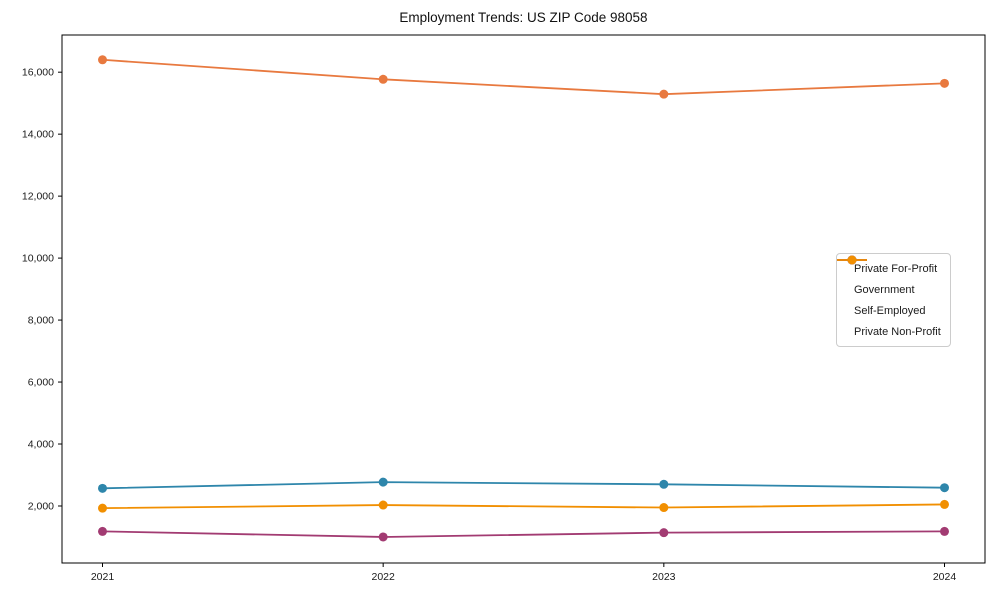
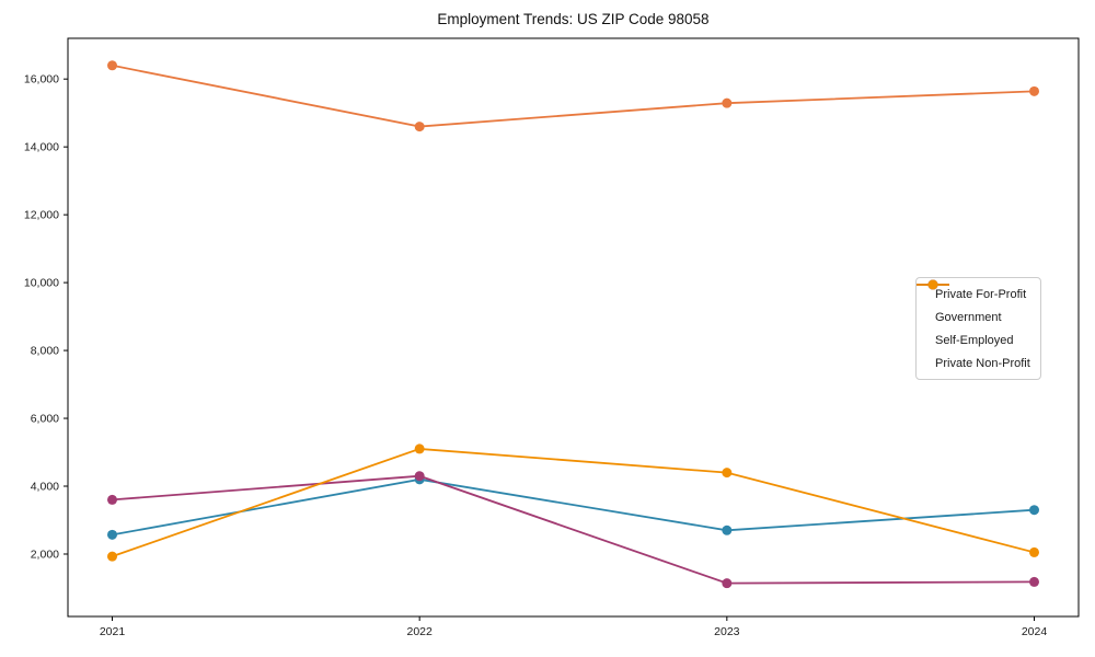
Self-Employed/2021: 1200 -> 3600
Private For-Profit/2022: 15800 -> 14600
Government/2022: 2800 -> 4200
Self-Employed/2022: 1000 -> 4300
Private Non-Profit/2022: 2000 -> 5100
Private Non-Profit/2023: 2000 -> 4400
Government/2024: 2600 -> 3300
